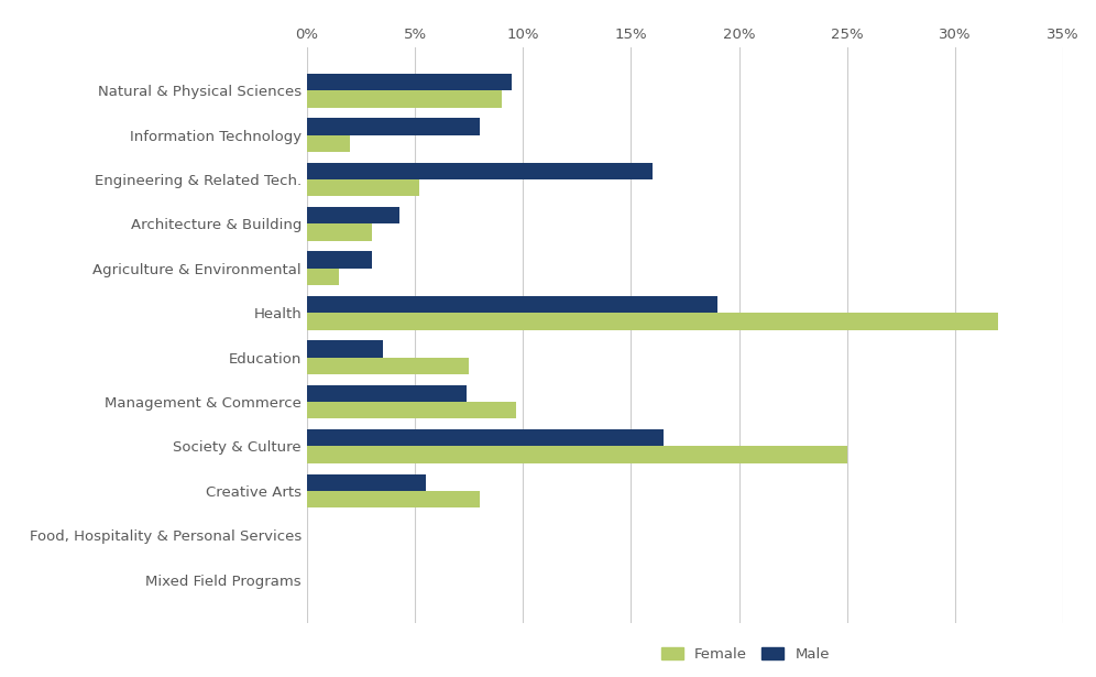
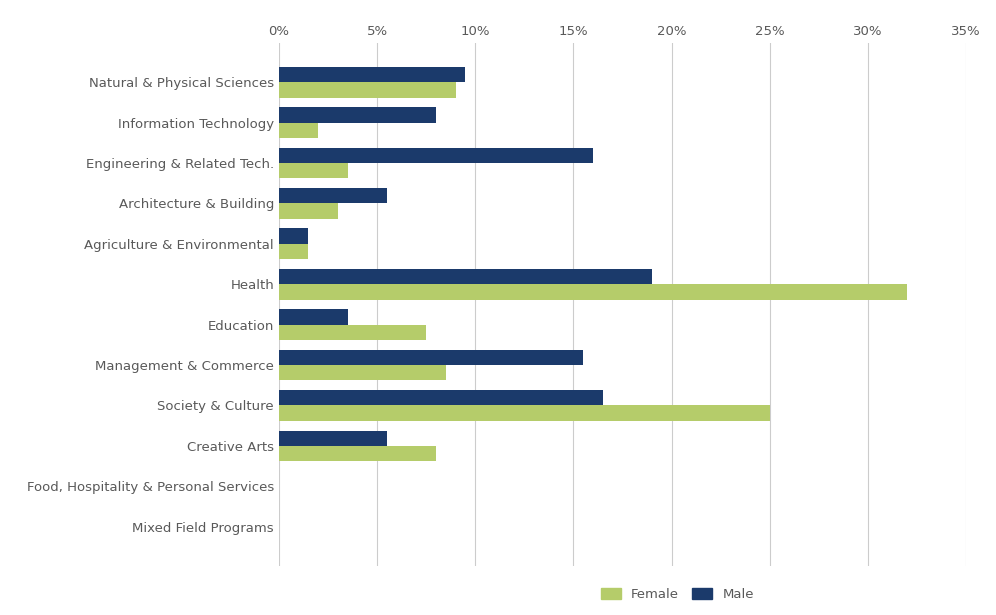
Female/Engineering & Related Tech.: 5.2% -> 3.5%
Male/Architecture & Building: 4.3% -> 5.5%
Male/Agriculture & Environmental: 3.0% -> 1.5%
Male/Management & Commerce: 7.4% -> 15.5%
Female/Management & Commerce: 9.7% -> 8.5%
